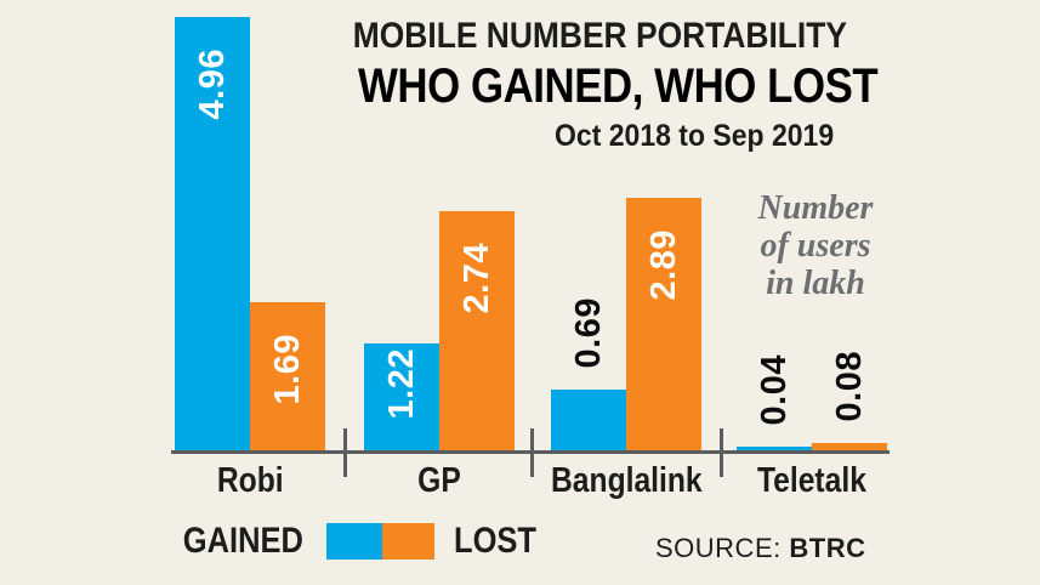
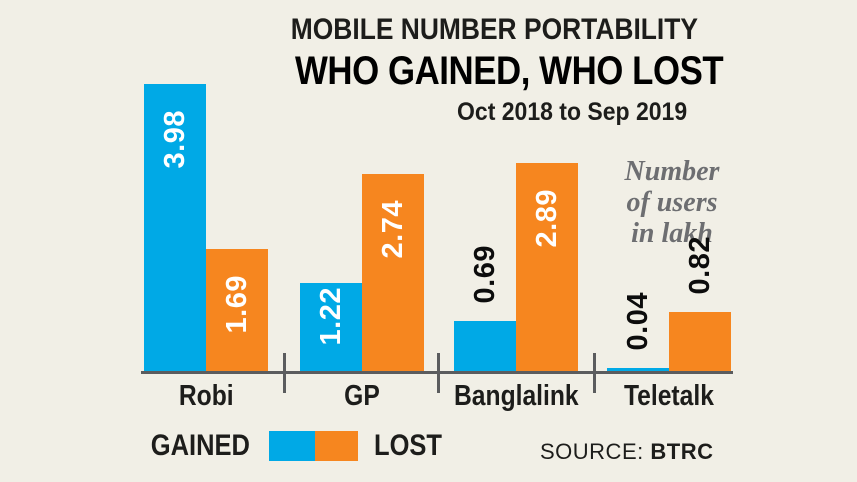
GAINED/Robi: 4.96 -> 3.98
LOST/Teletalk: 0.08 -> 0.82
